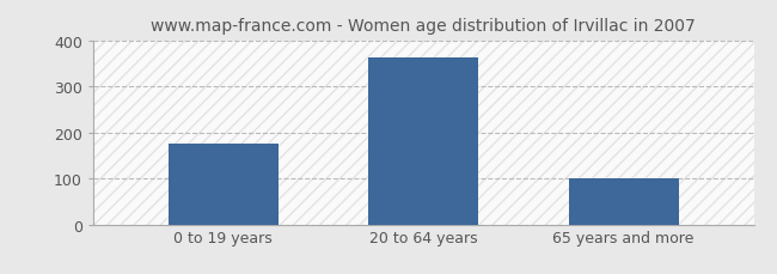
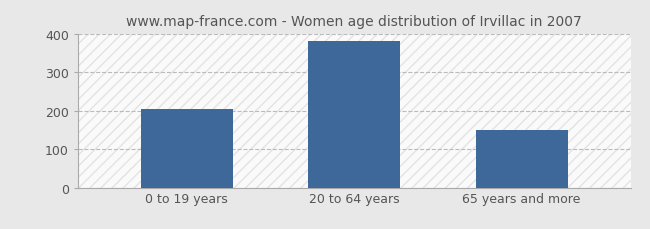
0 to 19 years: 175 -> 205
20 to 64 years: 362 -> 380
65 years and more: 100 -> 150
